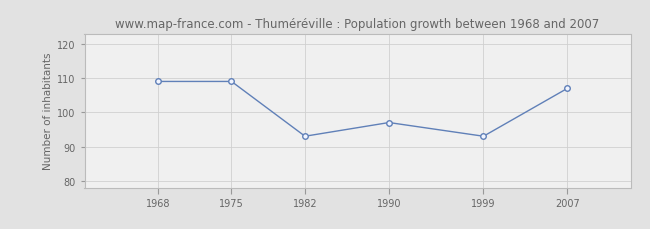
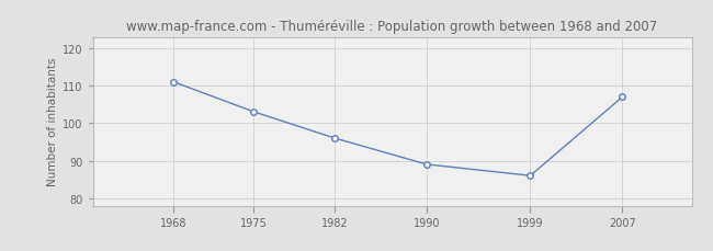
1968: 109 -> 111
1975: 109 -> 103
1982: 93 -> 96
1990: 97 -> 89
1999: 93 -> 86
